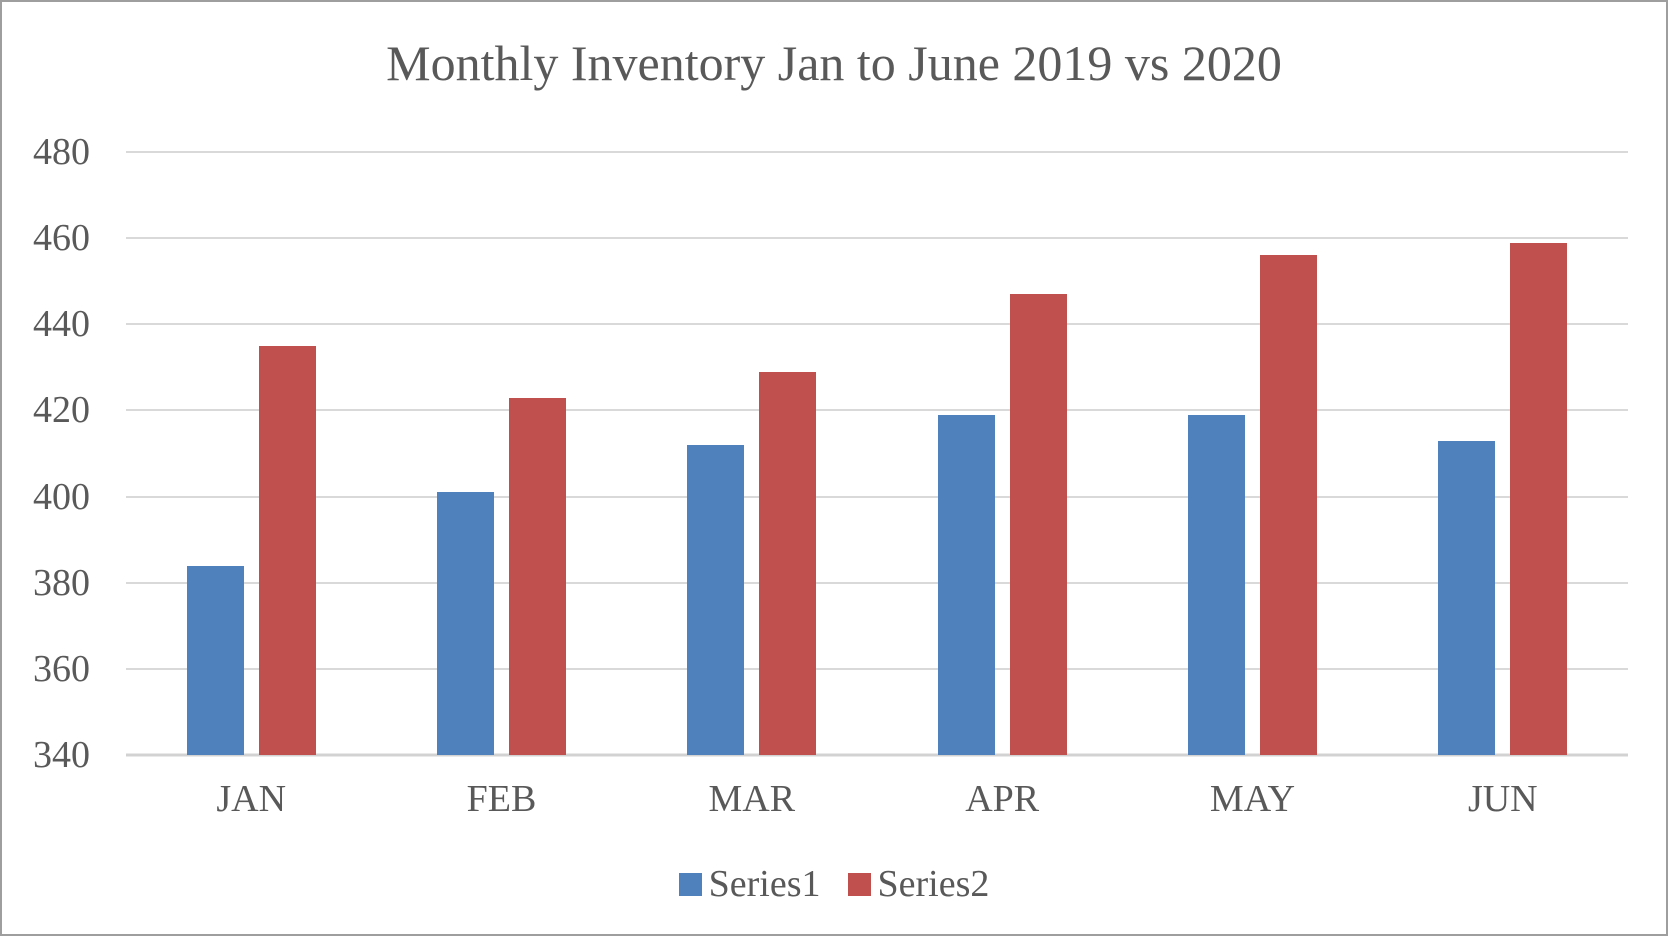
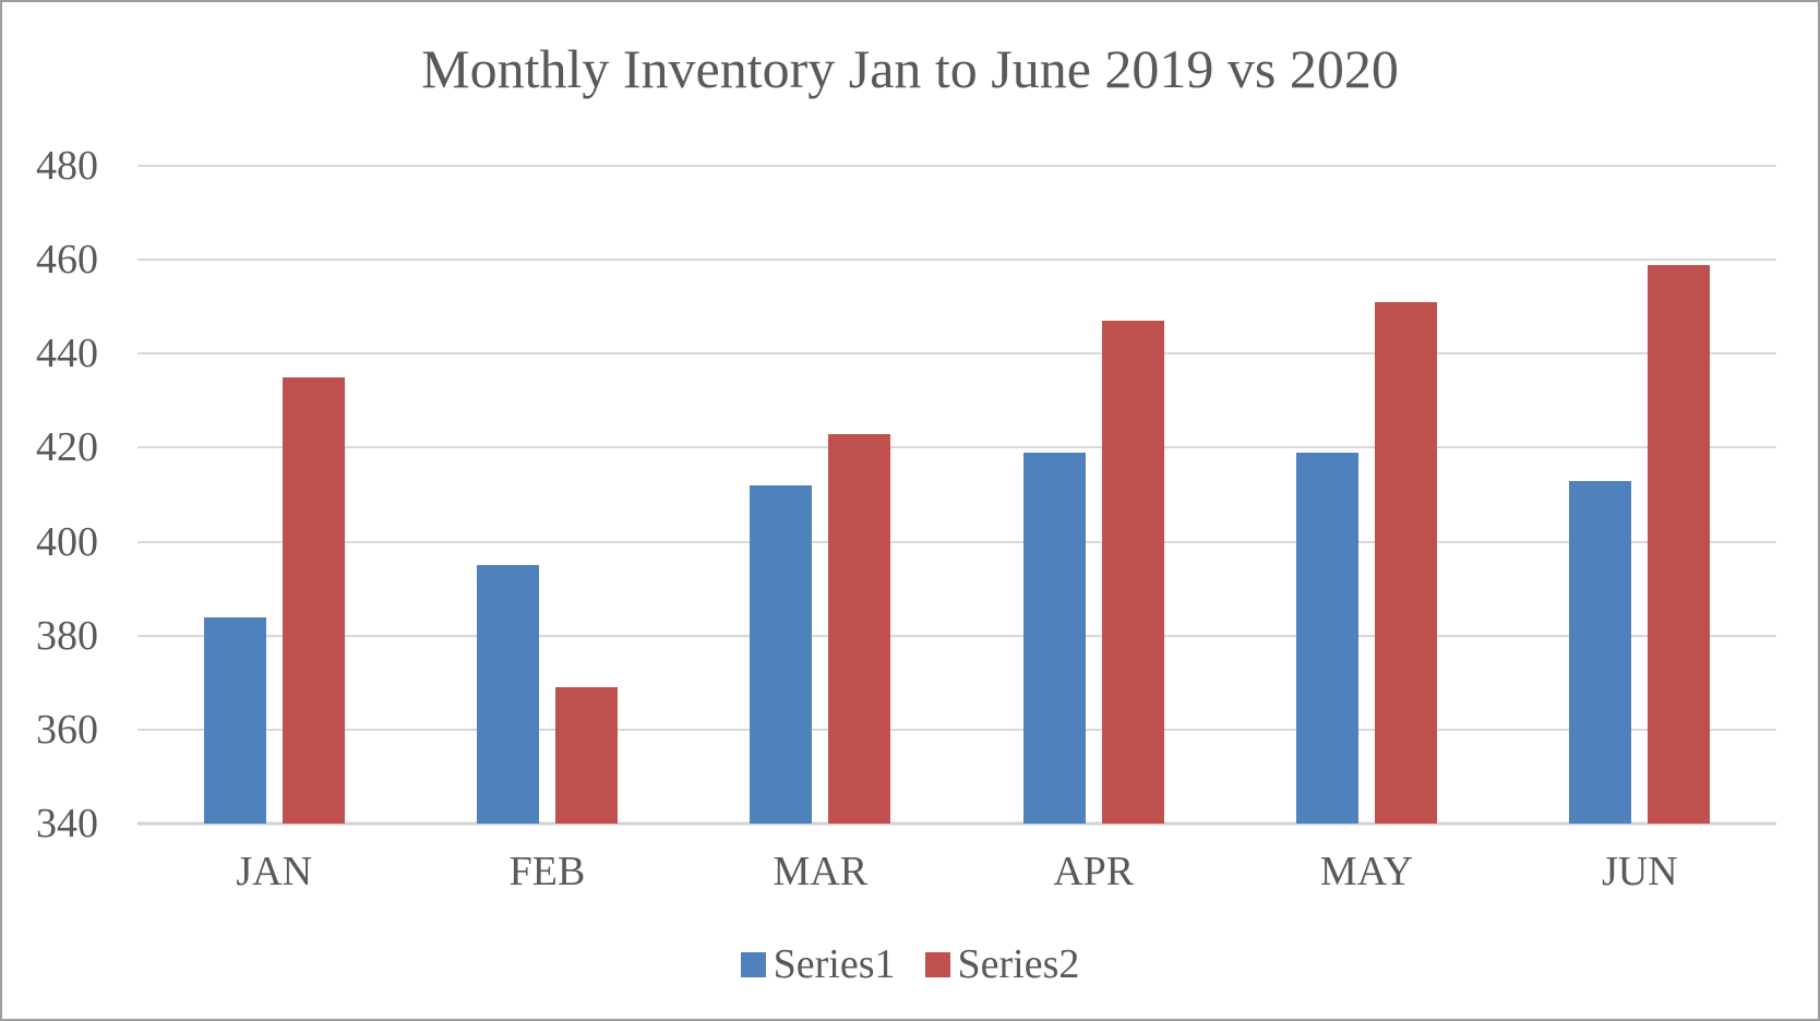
Series1/FEB: 401 -> 395
Series2/FEB: 423 -> 369
Series2/MAR: 429 -> 423
Series2/MAY: 456 -> 451
